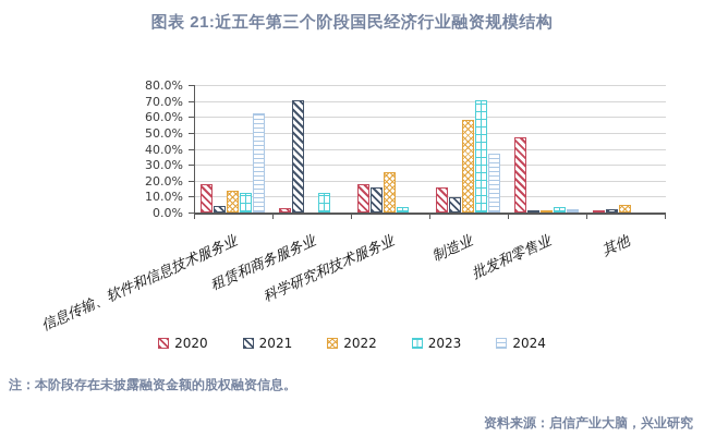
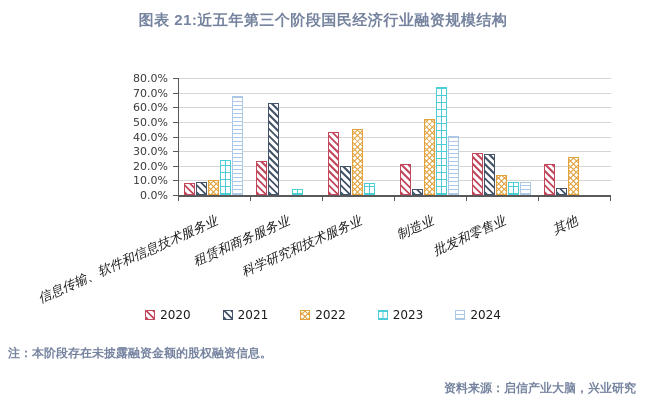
2020/信息传输、软件和信息技术服务业: 18% -> 8%
2021/信息传输、软件和信息技术服务业: 4% -> 9%
2022/信息传输、软件和信息技术服务业: 14% -> 10%
2023/信息传输、软件和信息技术服务业: 12% -> 24%
2024/信息传输、软件和信息技术服务业: 62% -> 68%
2020/租赁和商务服务业: 2% -> 23%
2021/租赁和商务服务业: 70% -> 63%
2023/租赁和商务服务业: 12% -> 4%
2020/科学研究和技术服务业: 18% -> 43%
2021/科学研究和技术服务业: 16% -> 20%
2022/科学研究和技术服务业: 25% -> 45%
2023/科学研究和技术服务业: 4% -> 8%
2020/制造业: 16% -> 21%
2021/制造业: 10% -> 4%
2022/制造业: 58% -> 52%
2023/制造业: 70% -> 74%
2024/制造业: 37% -> 40%
2020/批发和零售业: 48% -> 29%
2021/批发和零售业: 1% -> 28%
2022/批发和零售业: 2% -> 14%
2023/批发和零售业: 4% -> 9%
2024/批发和零售业: 2% -> 9%
2020/其他: 1% -> 21%
2021/其他: 2% -> 5%
2022/其他: 4% -> 26%
